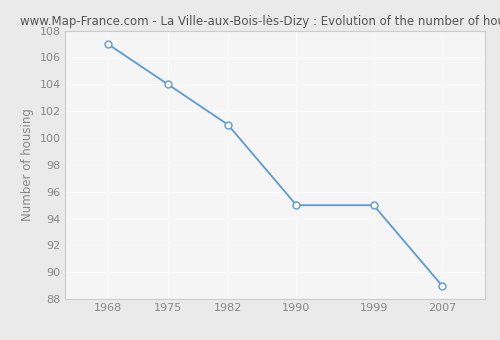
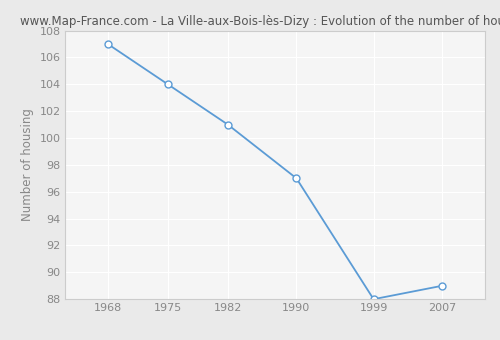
1990: 95 -> 97
1999: 95 -> 88
